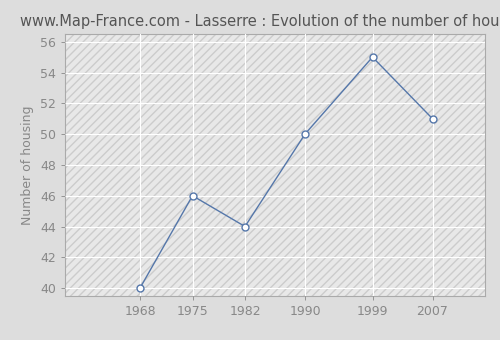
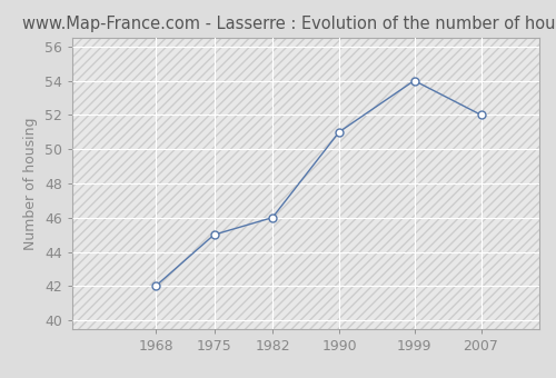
1968: 40 -> 42
1975: 46 -> 45
1982: 44 -> 46
1990: 50 -> 51
1999: 55 -> 54
2007: 51 -> 52
